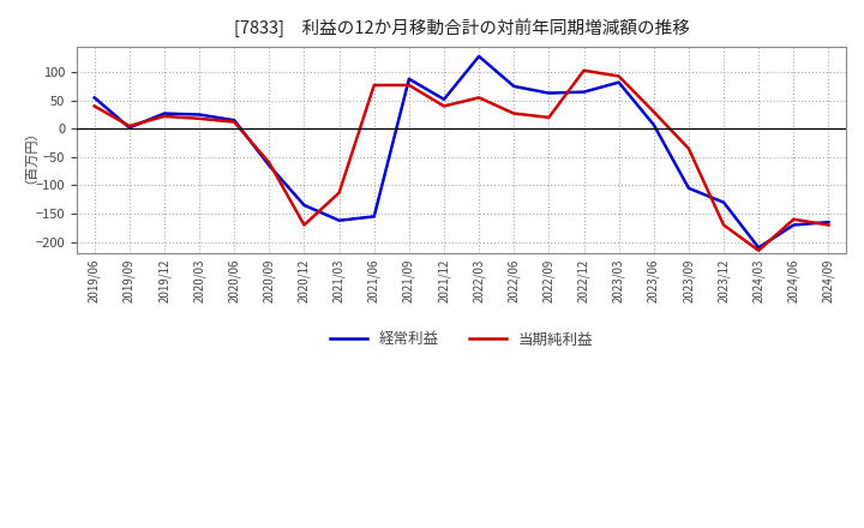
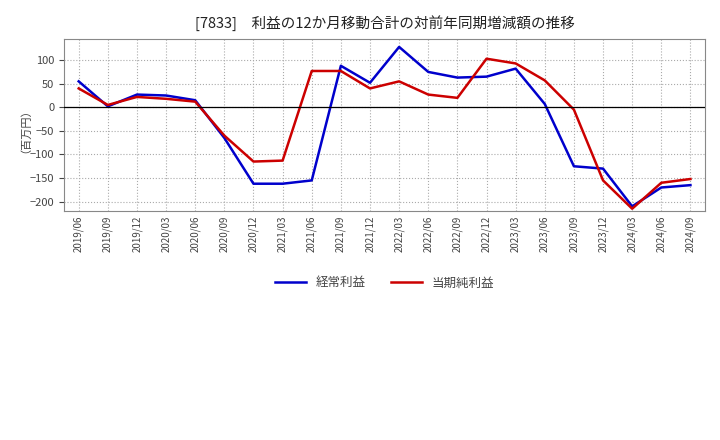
経常利益/2020/12: -135 -> -162
当期純利益/2020/12: -170 -> -115
当期純利益/2023/06: 30 -> 57
経常利益/2023/09: -105 -> -125
当期純利益/2023/09: -35 -> -5
当期純利益/2023/12: -170 -> -155
当期純利益/2024/09: -170 -> -152
